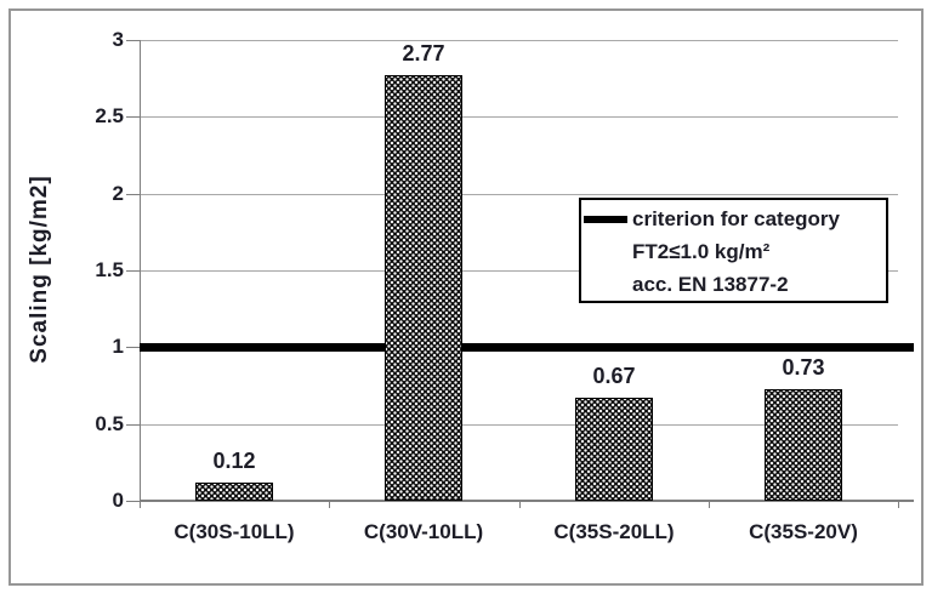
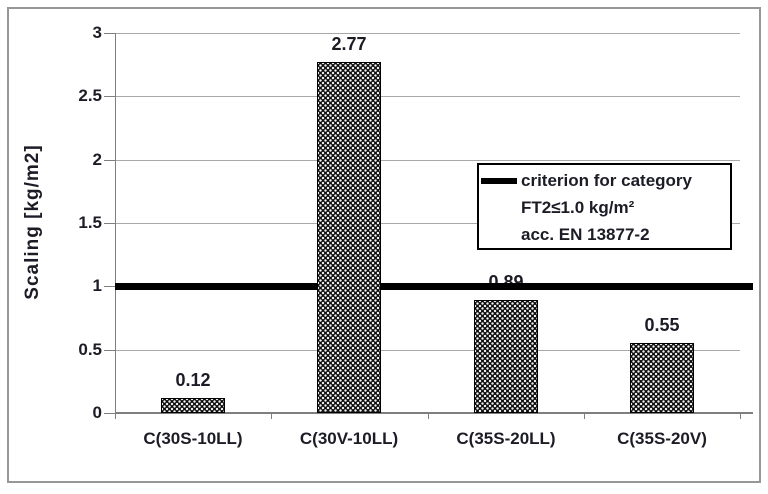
C(35S-20LL): 0.67 -> 0.89
C(35S-20V): 0.73 -> 0.55
